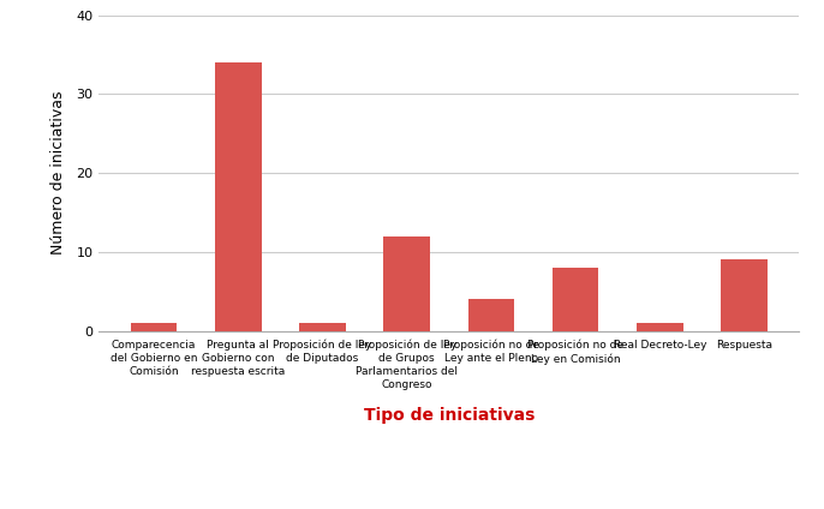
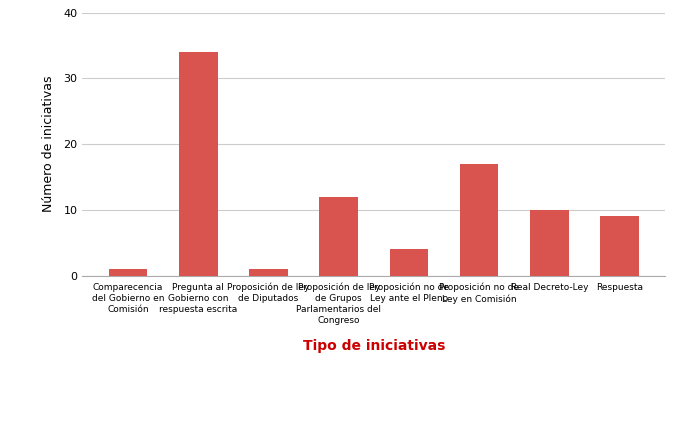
Proposición no de Ley en Comisión: 8 -> 17
Real Decreto-Ley: 1 -> 10
